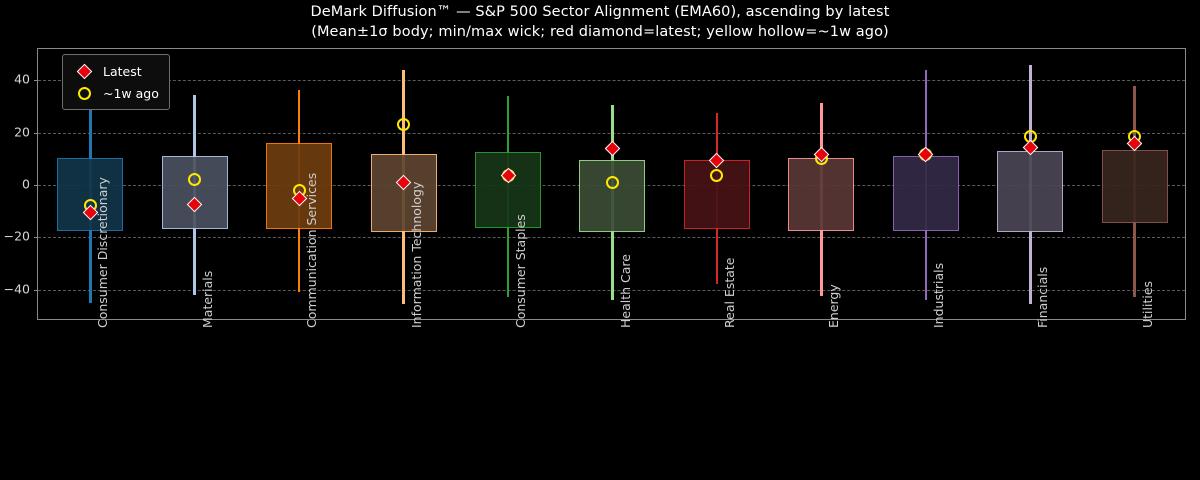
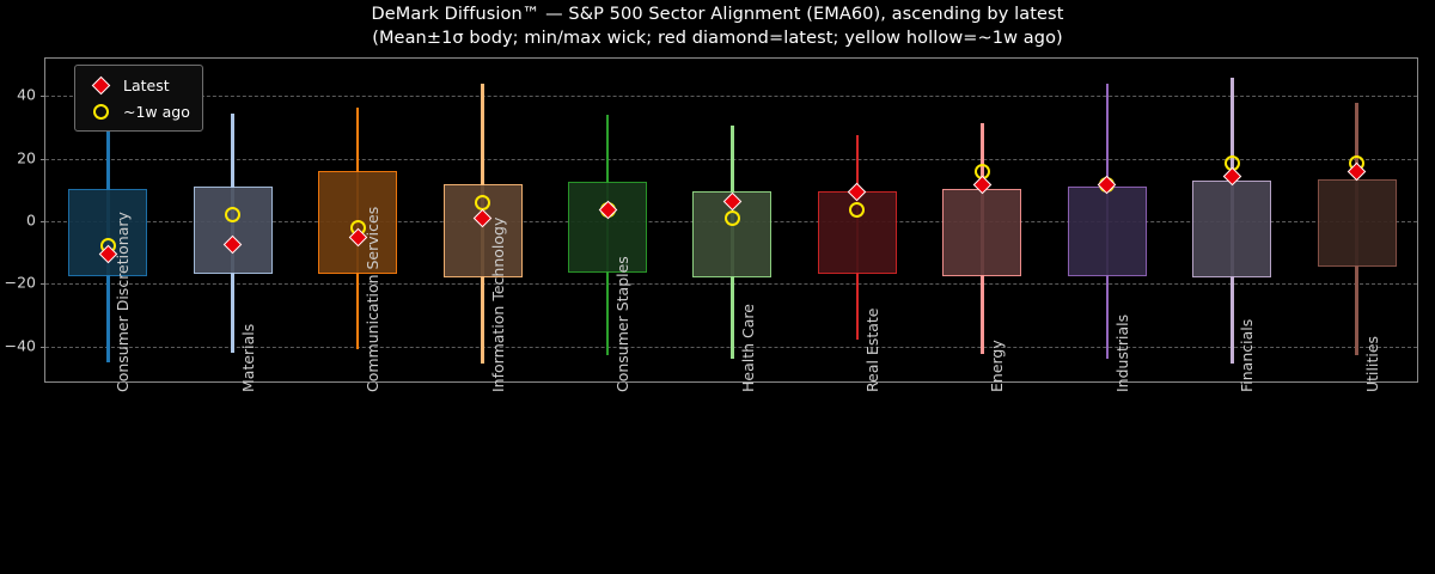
~1w ago/Information Technology: 23 -> 6
Latest/Health Care: 14 -> 6
~1w ago/Energy: 10 -> 16
